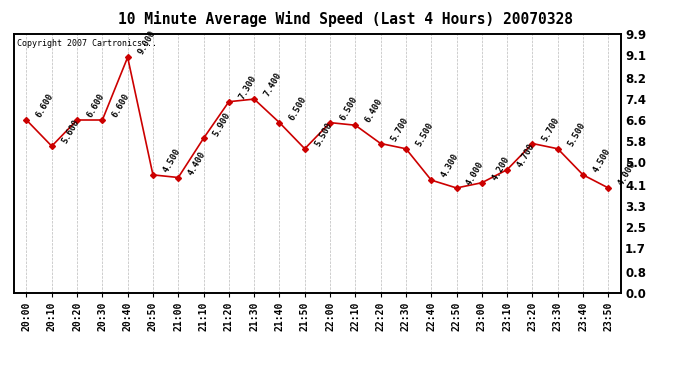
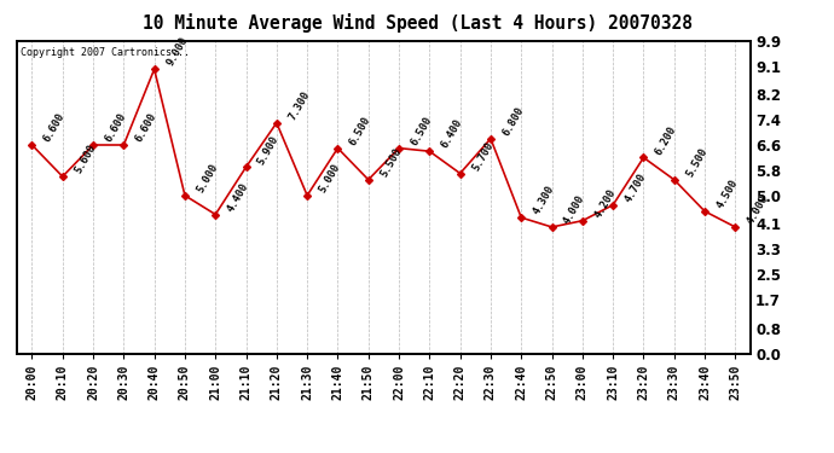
20:50: 4.500 -> 5.000
21:30: 7.400 -> 5.000
22:30: 5.500 -> 6.800
23:20: 5.700 -> 6.200
